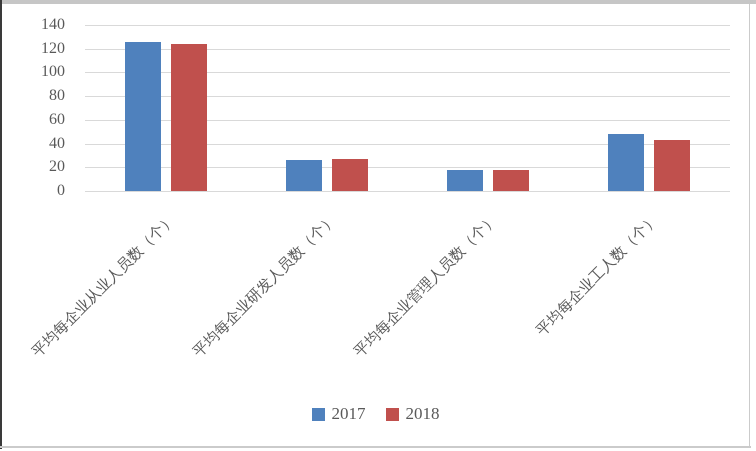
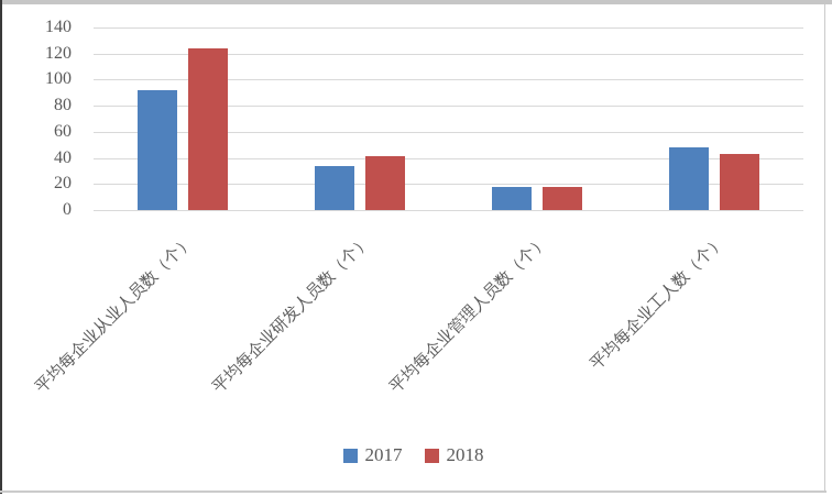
2017/平均每企业从业人员数（个）: 126 -> 92
2017/平均每企业研发人员数（个）: 26 -> 34
2018/平均每企业研发人员数（个）: 27 -> 41
